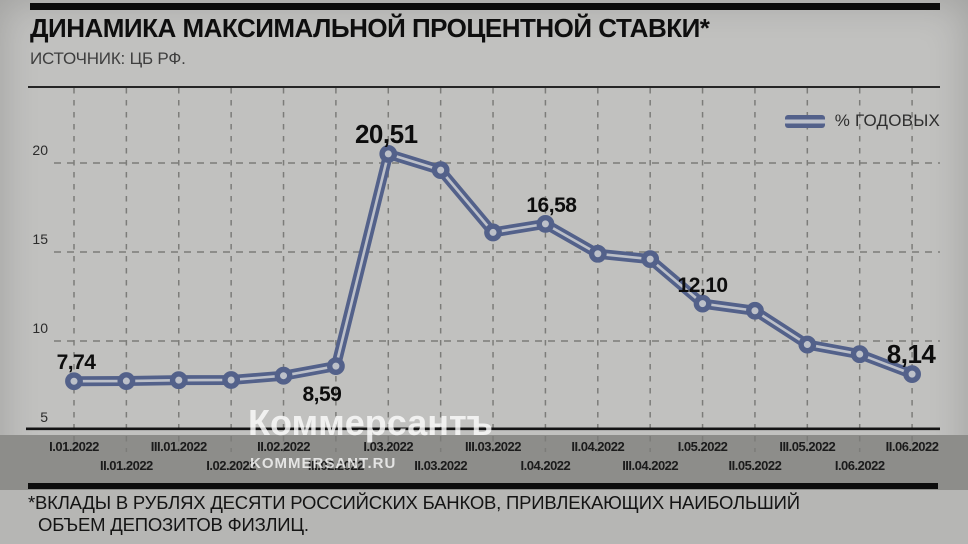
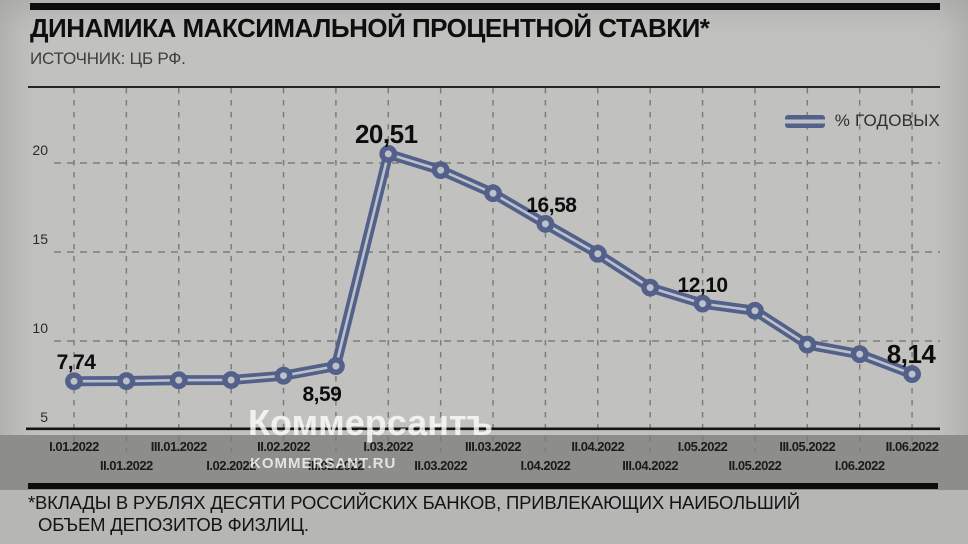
III.03.2022: 16.1 -> 18.3
III.04.2022: 14.6 -> 13.0
